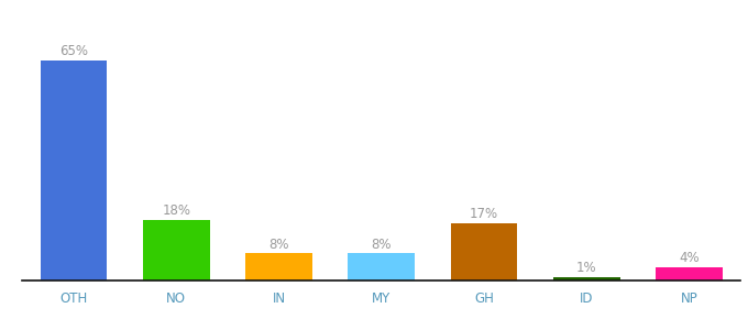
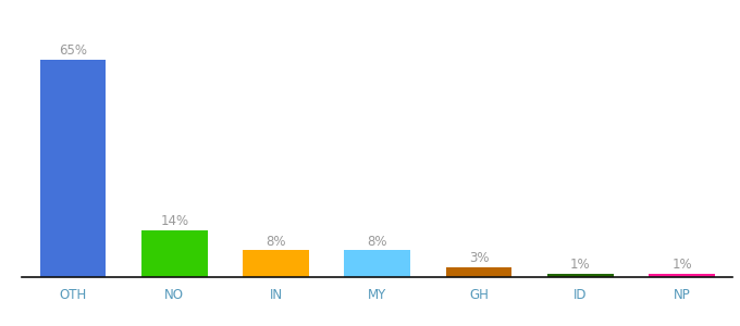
NO: 18% -> 14%
GH: 17% -> 3%
NP: 4% -> 1%
